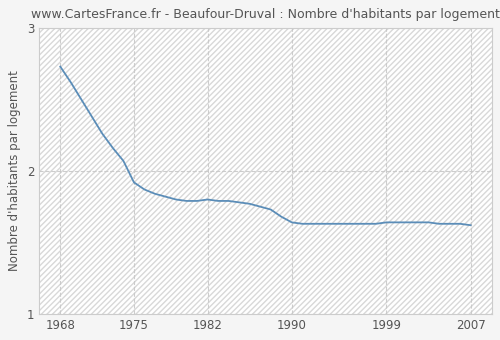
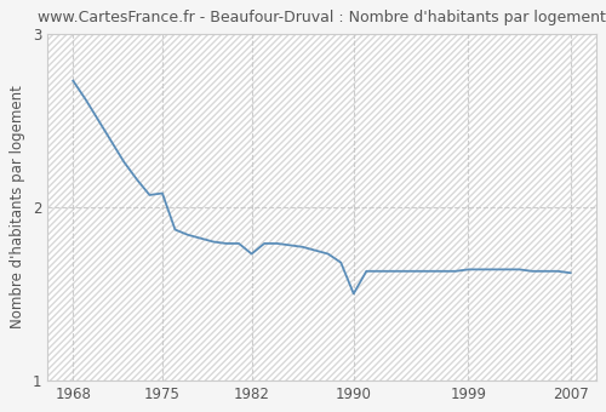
1975: 1.92 -> 2.08
1982: 1.80 -> 1.73
1990: 1.64 -> 1.50
